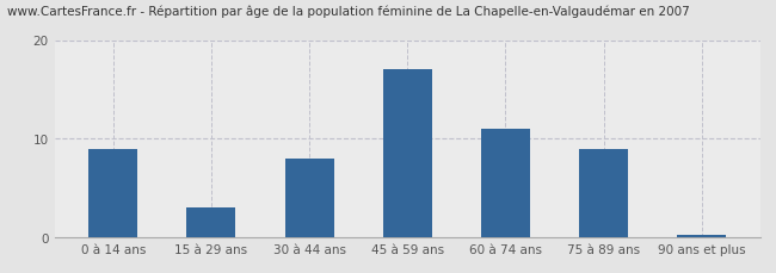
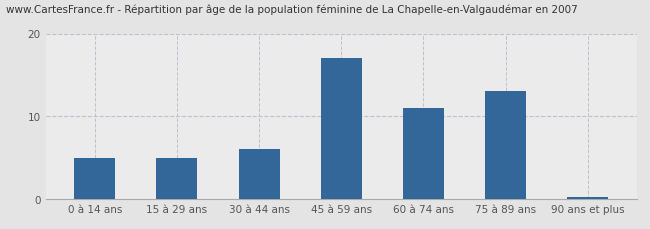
0 à 14 ans: 9.0 -> 5.0
15 à 29 ans: 3.0 -> 5.0
30 à 44 ans: 8.0 -> 6.0
75 à 89 ans: 9.0 -> 13.0
